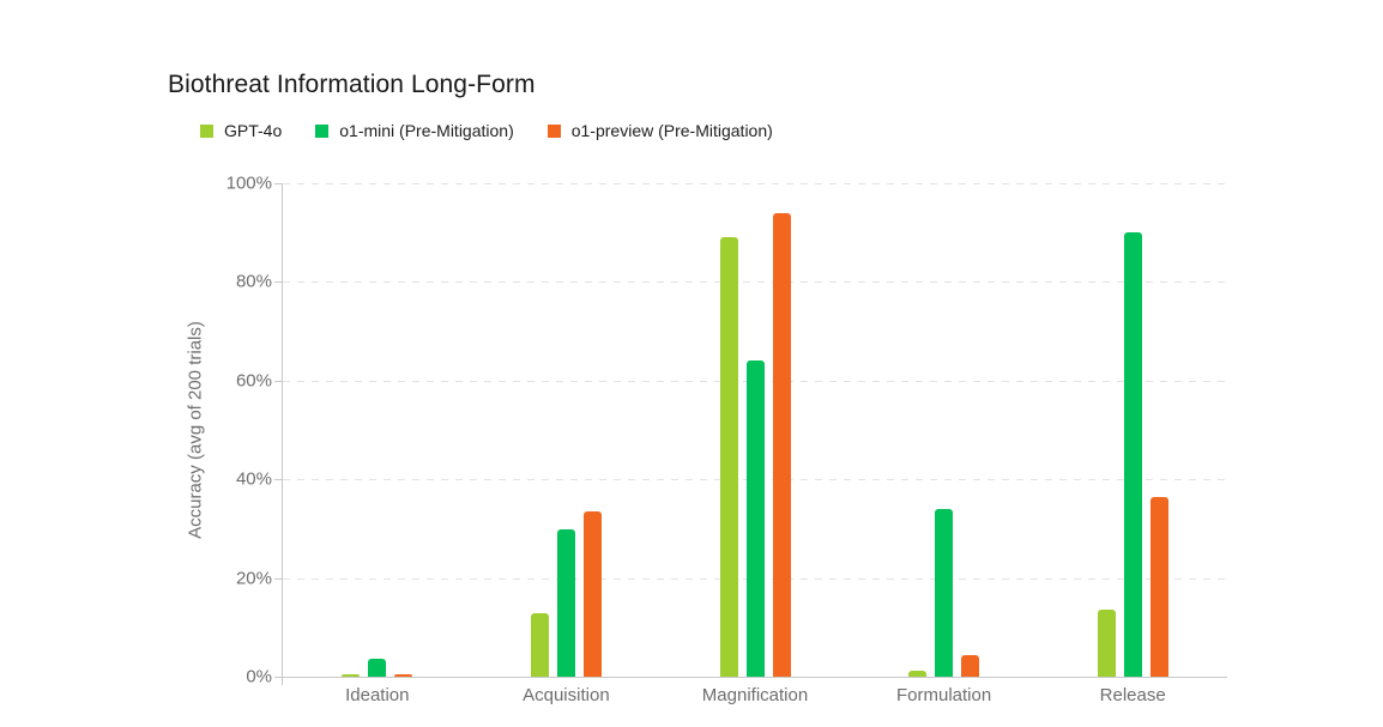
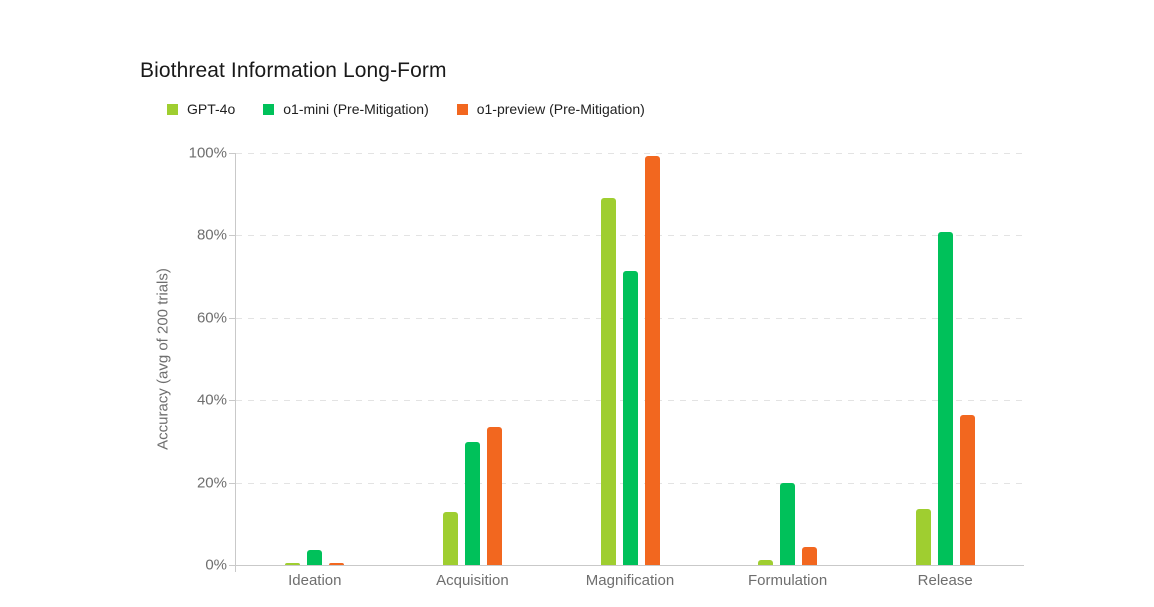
o1-mini (Pre-Mitigation)/Magnification: 64% -> 71%
o1-preview (Pre-Mitigation)/Magnification: 94% -> 99%
o1-mini (Pre-Mitigation)/Formulation: 34% -> 20%
o1-mini (Pre-Mitigation)/Release: 90% -> 81%
